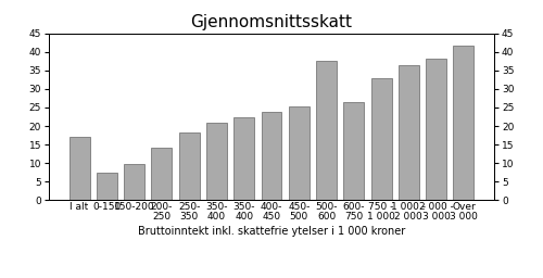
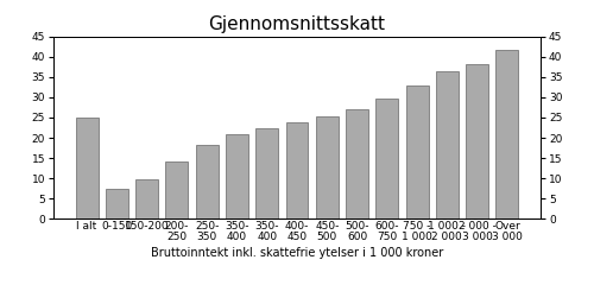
I alt: 17.0 -> 25.0
500- 600: 37.5 -> 27.0
600- 750: 26.5 -> 29.8
